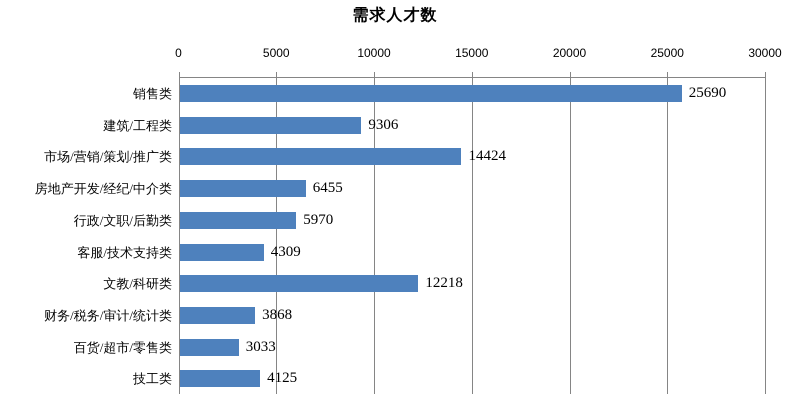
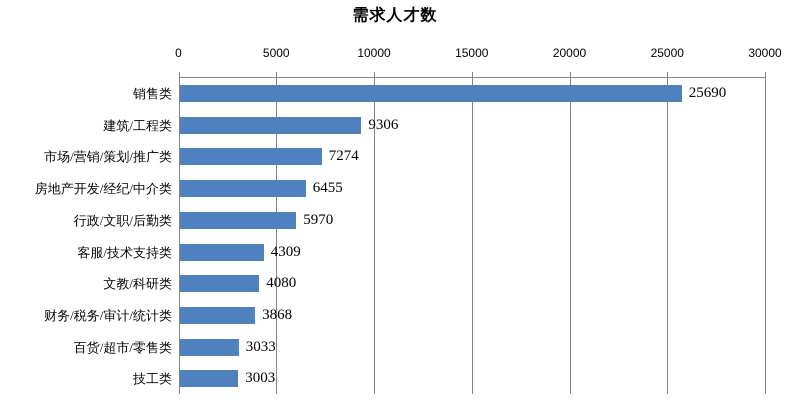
市场/营销/策划/推广类: 14424 -> 7274
文教/科研类: 12218 -> 4080
技工类: 4125 -> 3003
